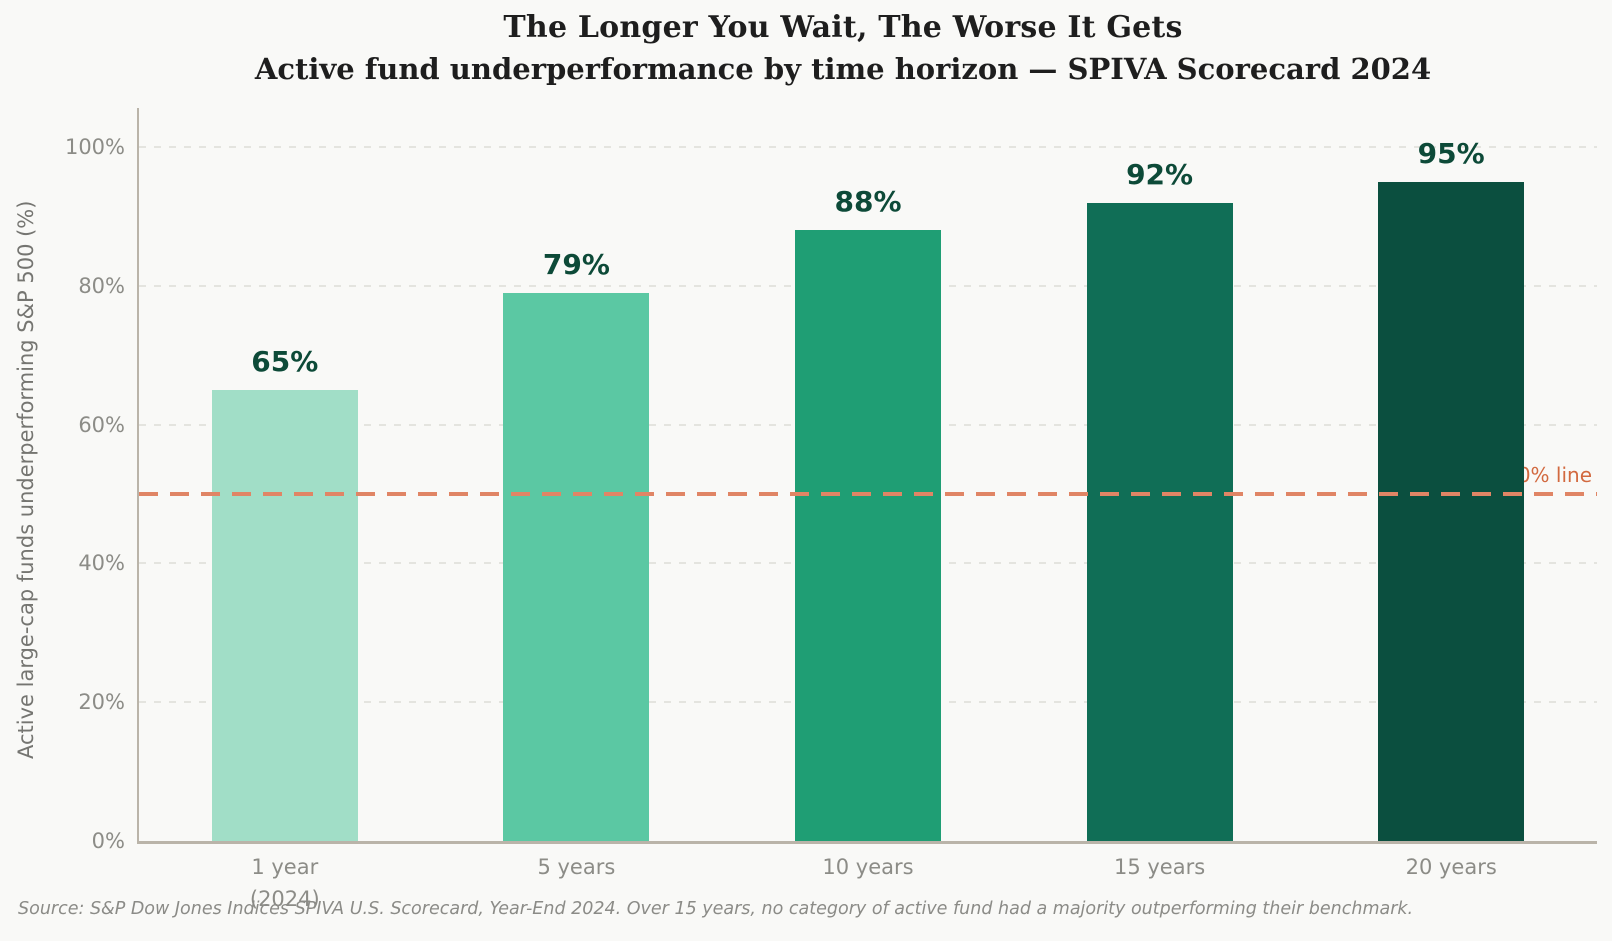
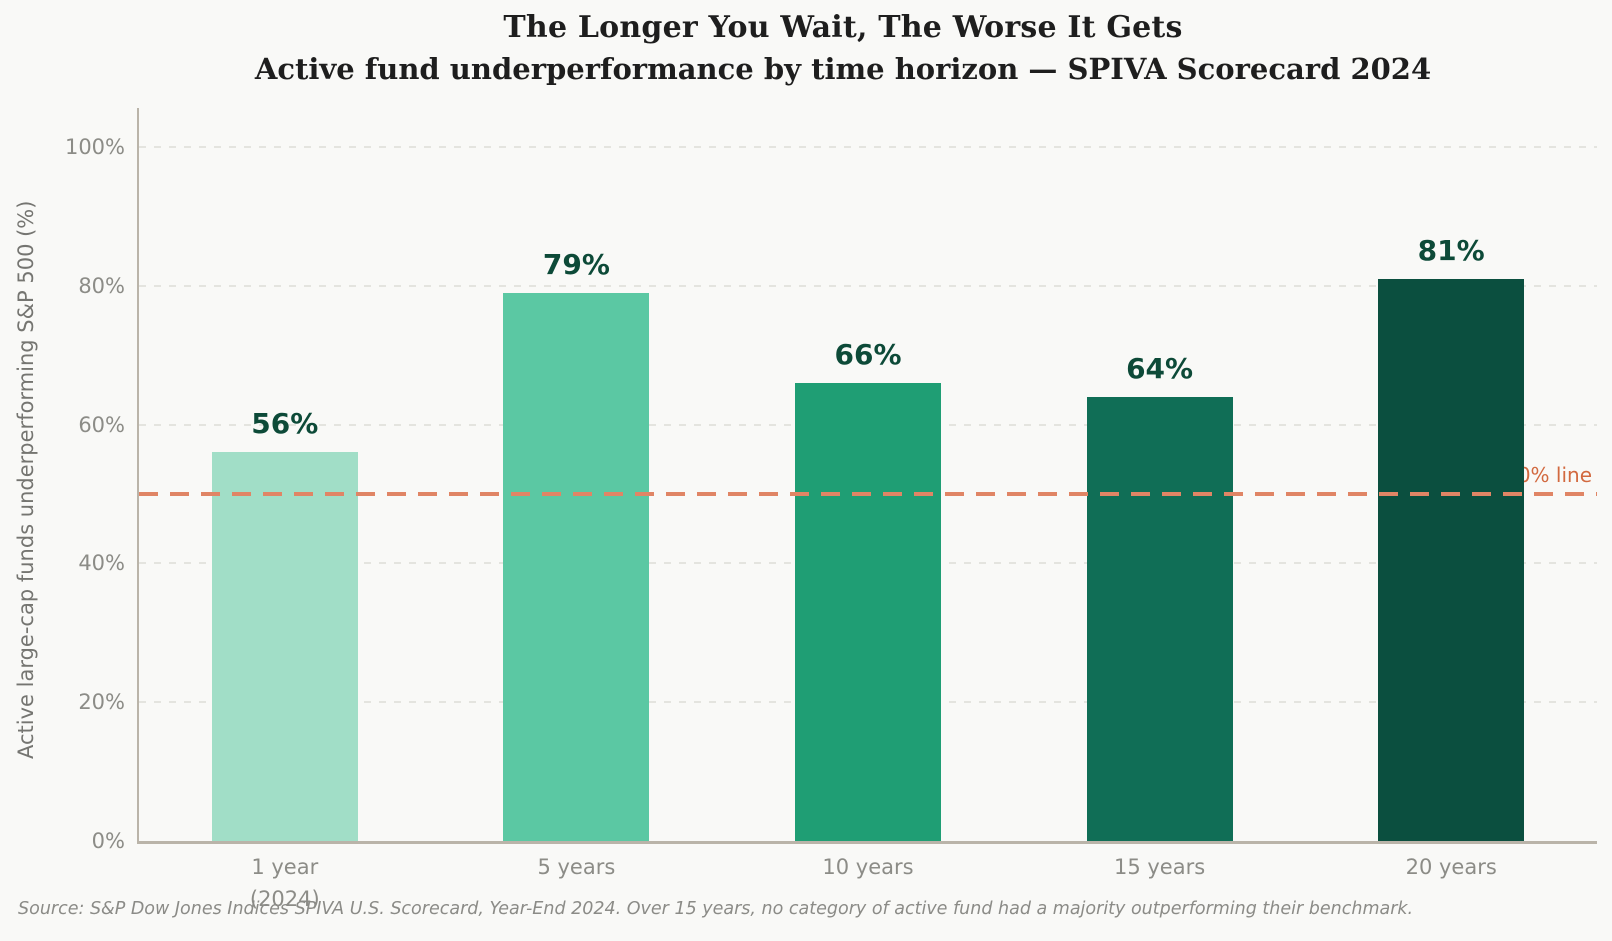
1 year (2024): 65% -> 56%
10 years: 88% -> 66%
15 years: 92% -> 64%
20 years: 95% -> 81%
